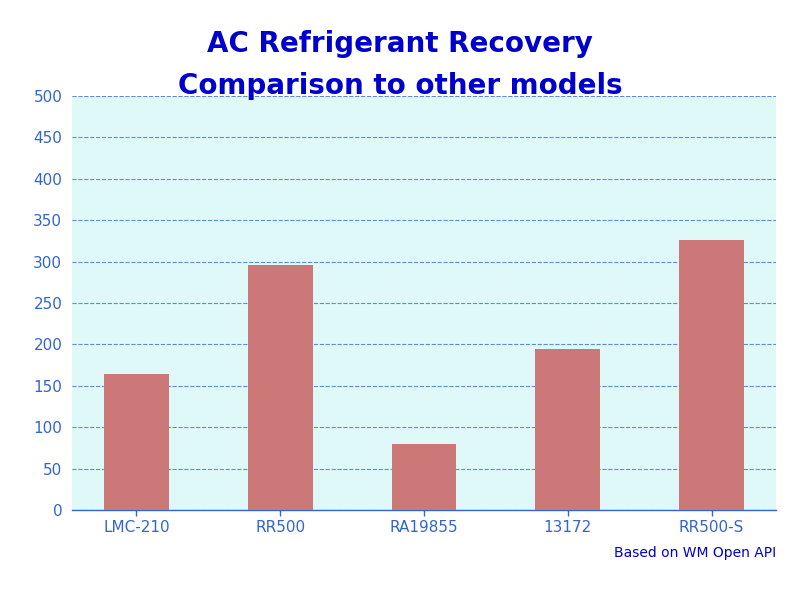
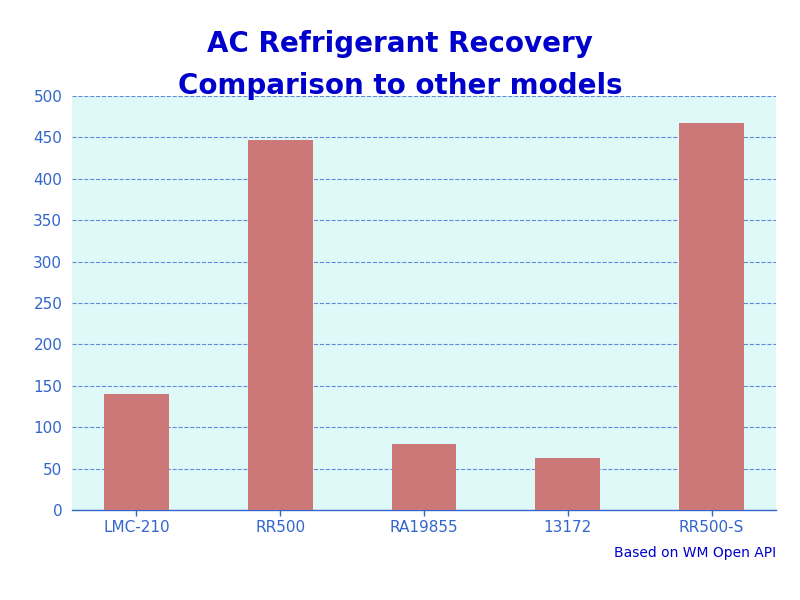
LMC-210: 164 -> 140
RR500: 296 -> 447
13172: 194 -> 63
RR500-S: 326 -> 467
